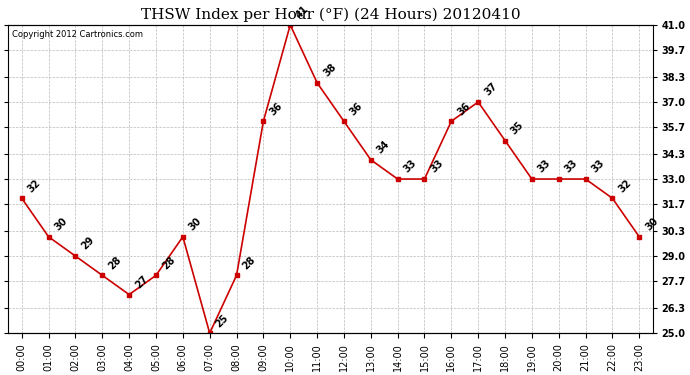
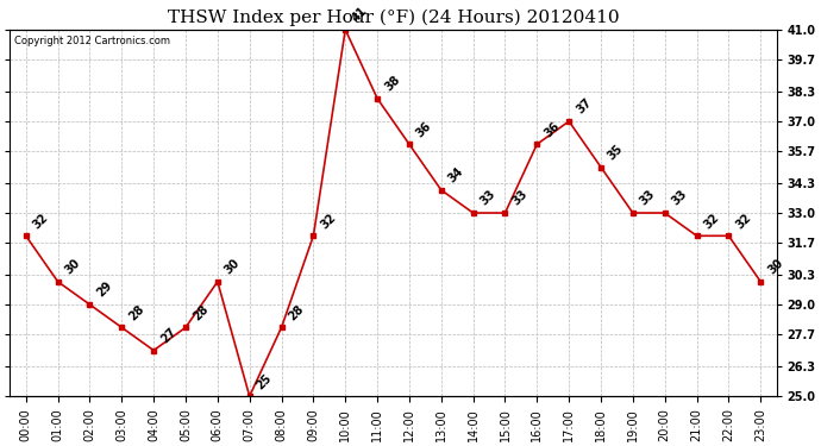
09:00: 36 -> 32
21:00: 33 -> 32
